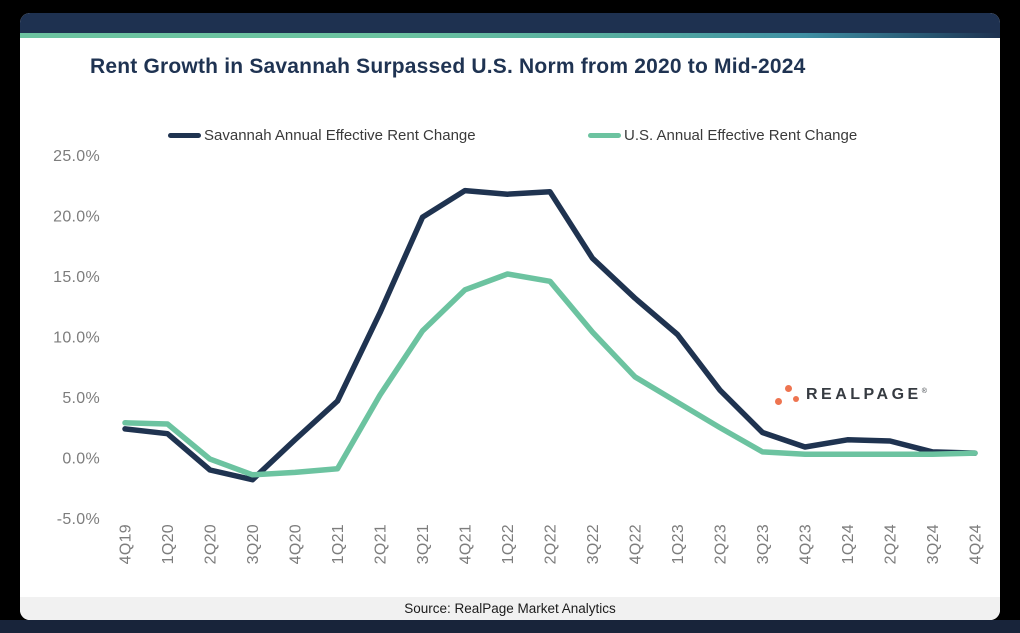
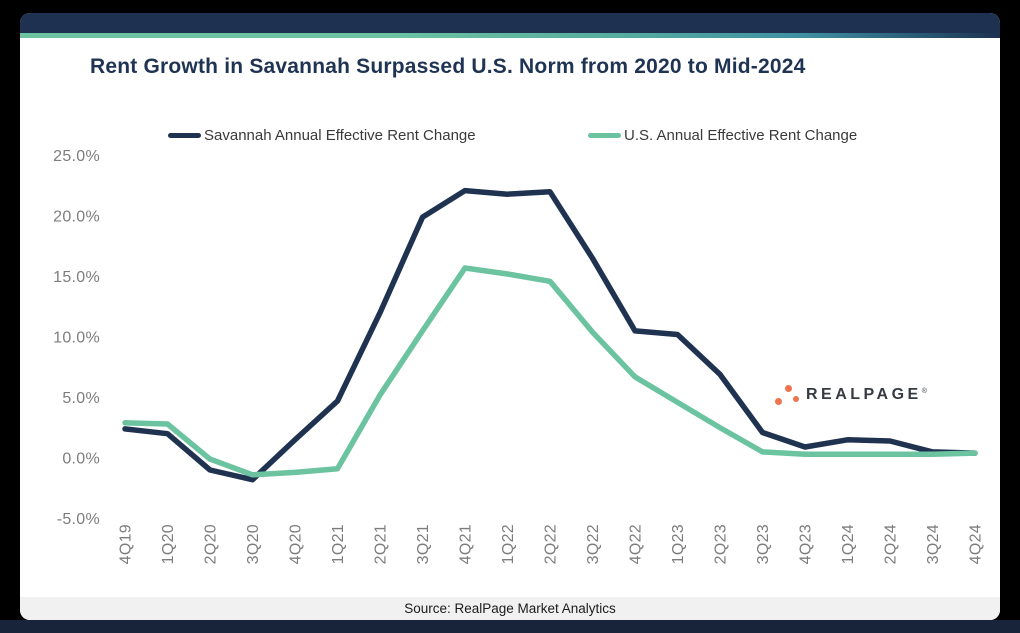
U.S. Annual Effective Rent Change/4Q21: 13.9% -> 15.7%
Savannah Annual Effective Rent Change/4Q22: 13.2% -> 10.5%
Savannah Annual Effective Rent Change/2Q23: 5.6% -> 6.9%
